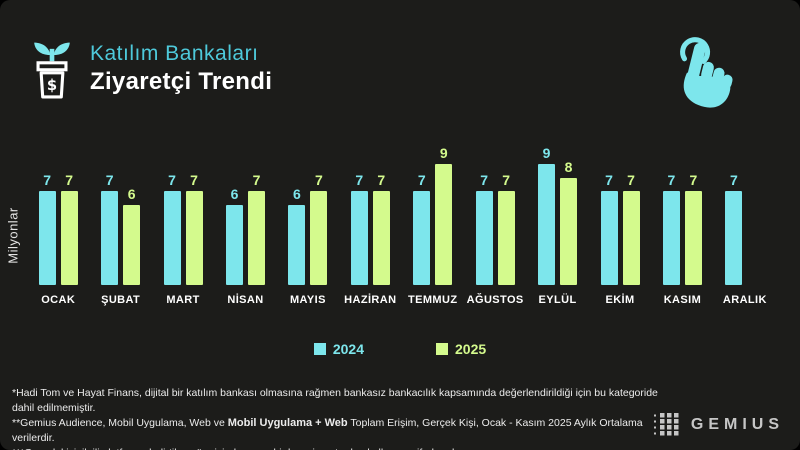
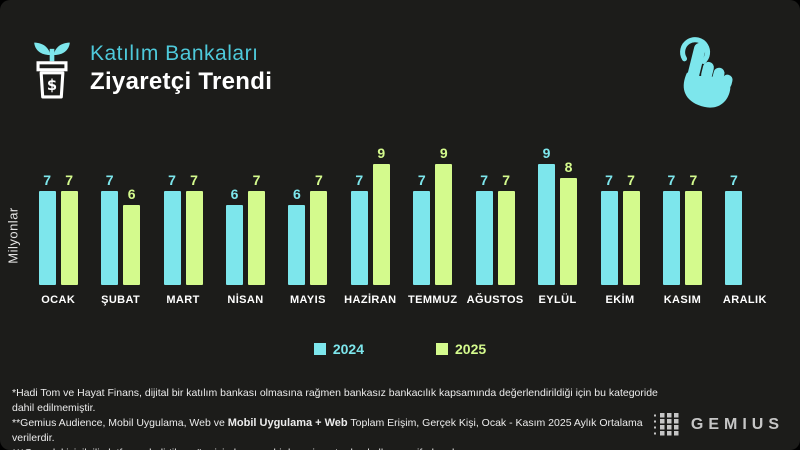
2025/HAZİRAN: 7 -> 9
